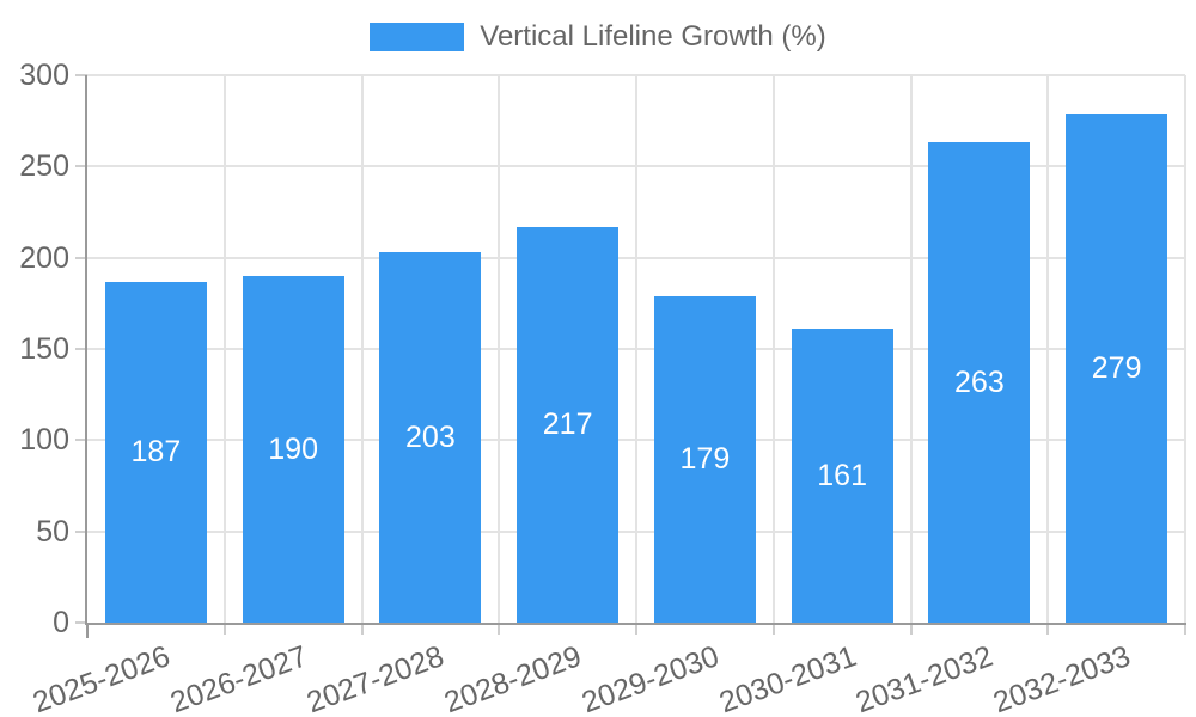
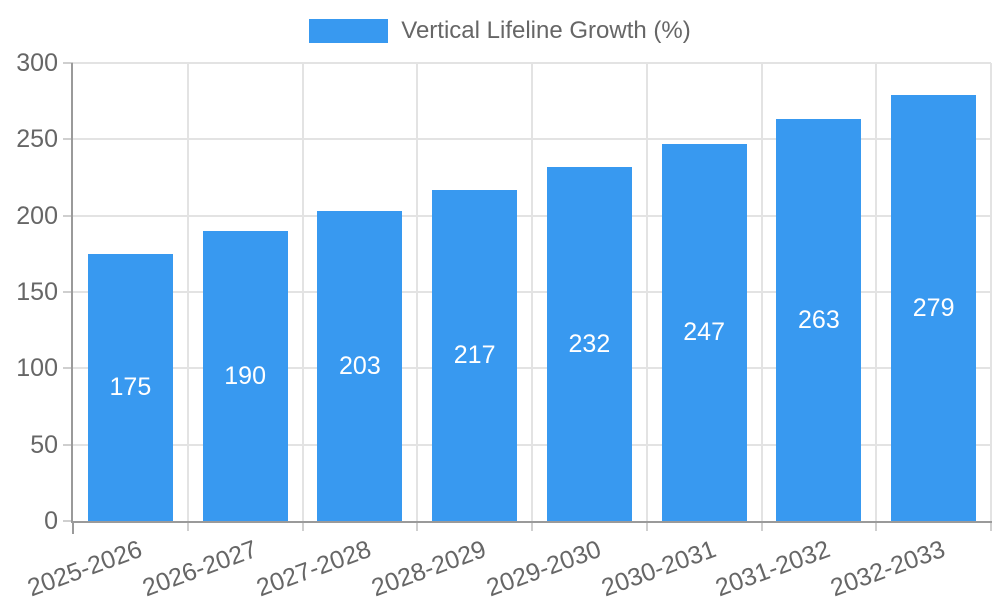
2025-2026: 187 -> 175
2029-2030: 179 -> 232
2030-2031: 161 -> 247
